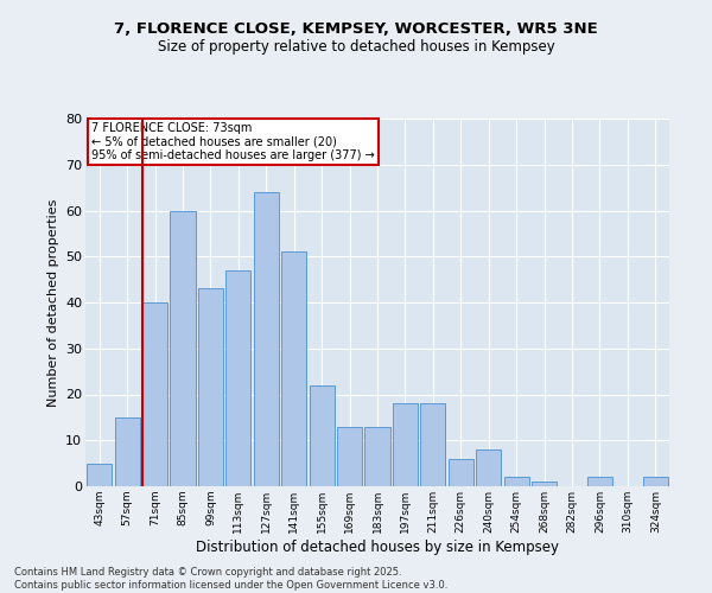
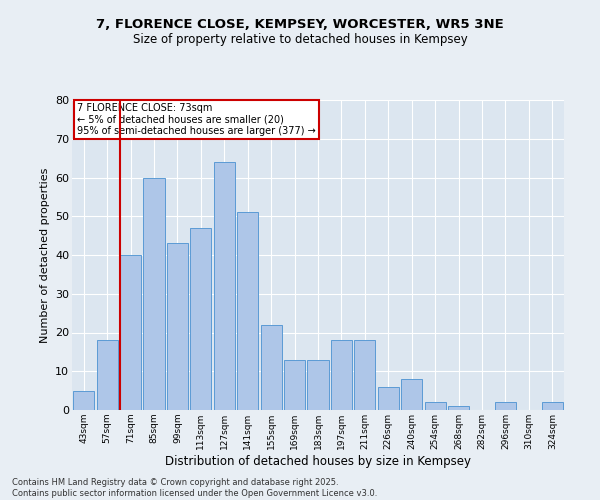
57sqm: 15 -> 18
